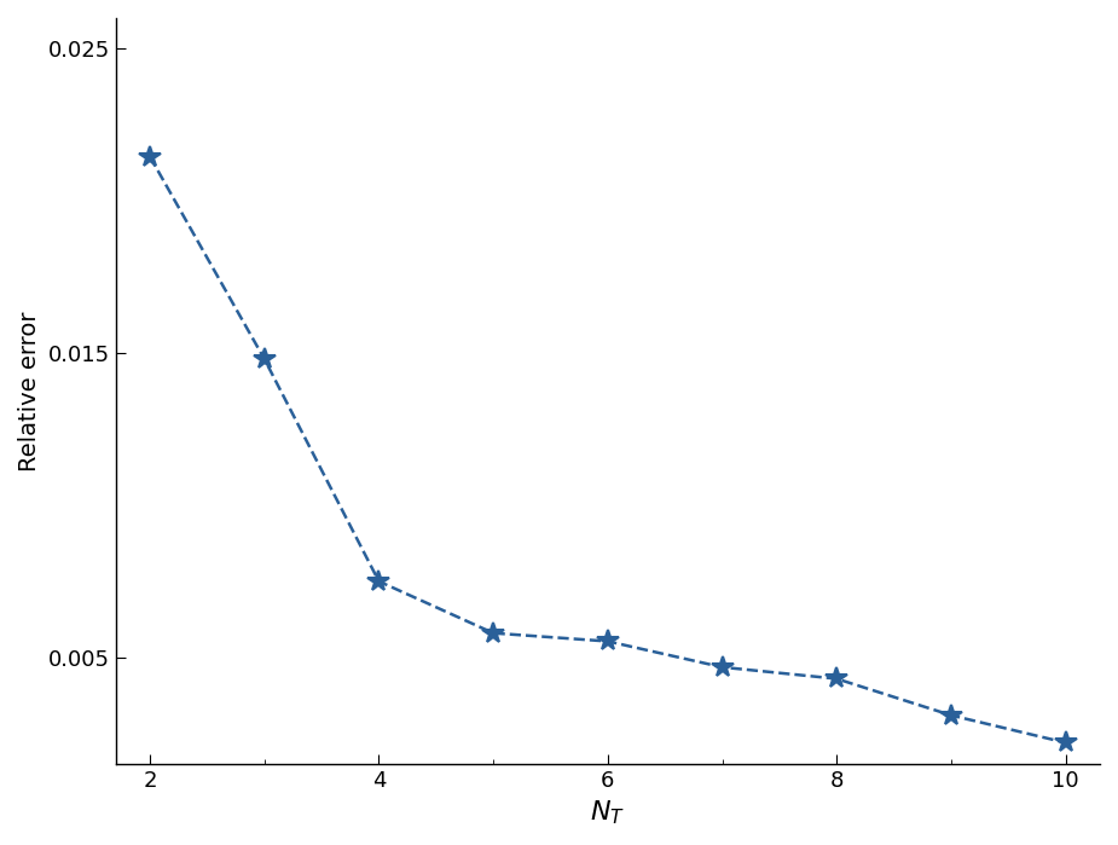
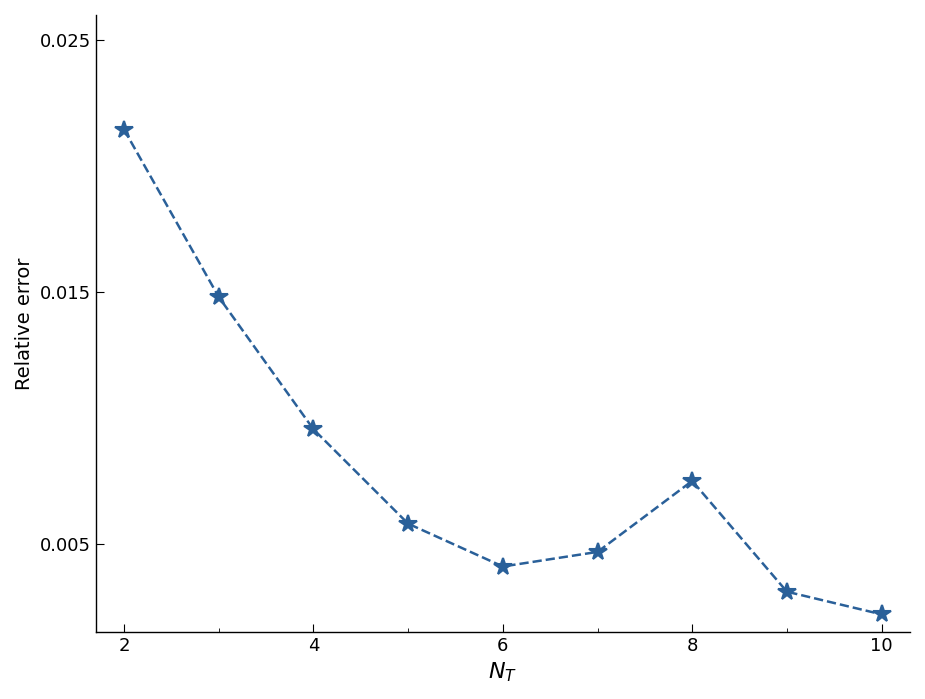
4: 0.00750 -> 0.00955
6: 0.00553 -> 0.00410
8: 0.00430 -> 0.00750
